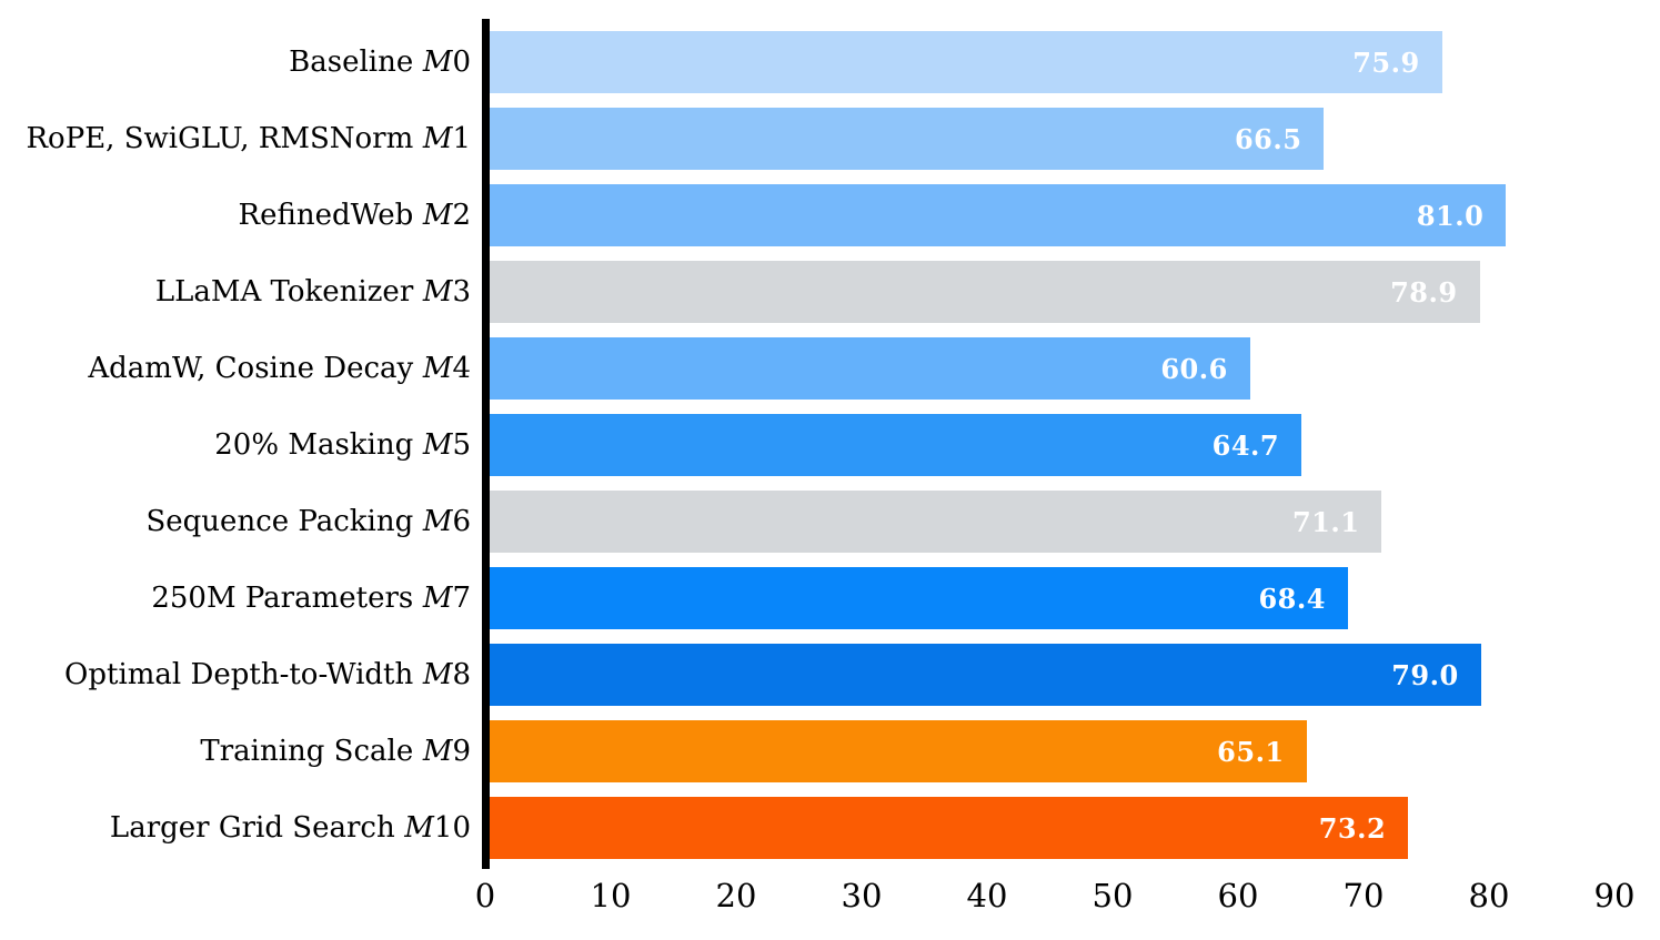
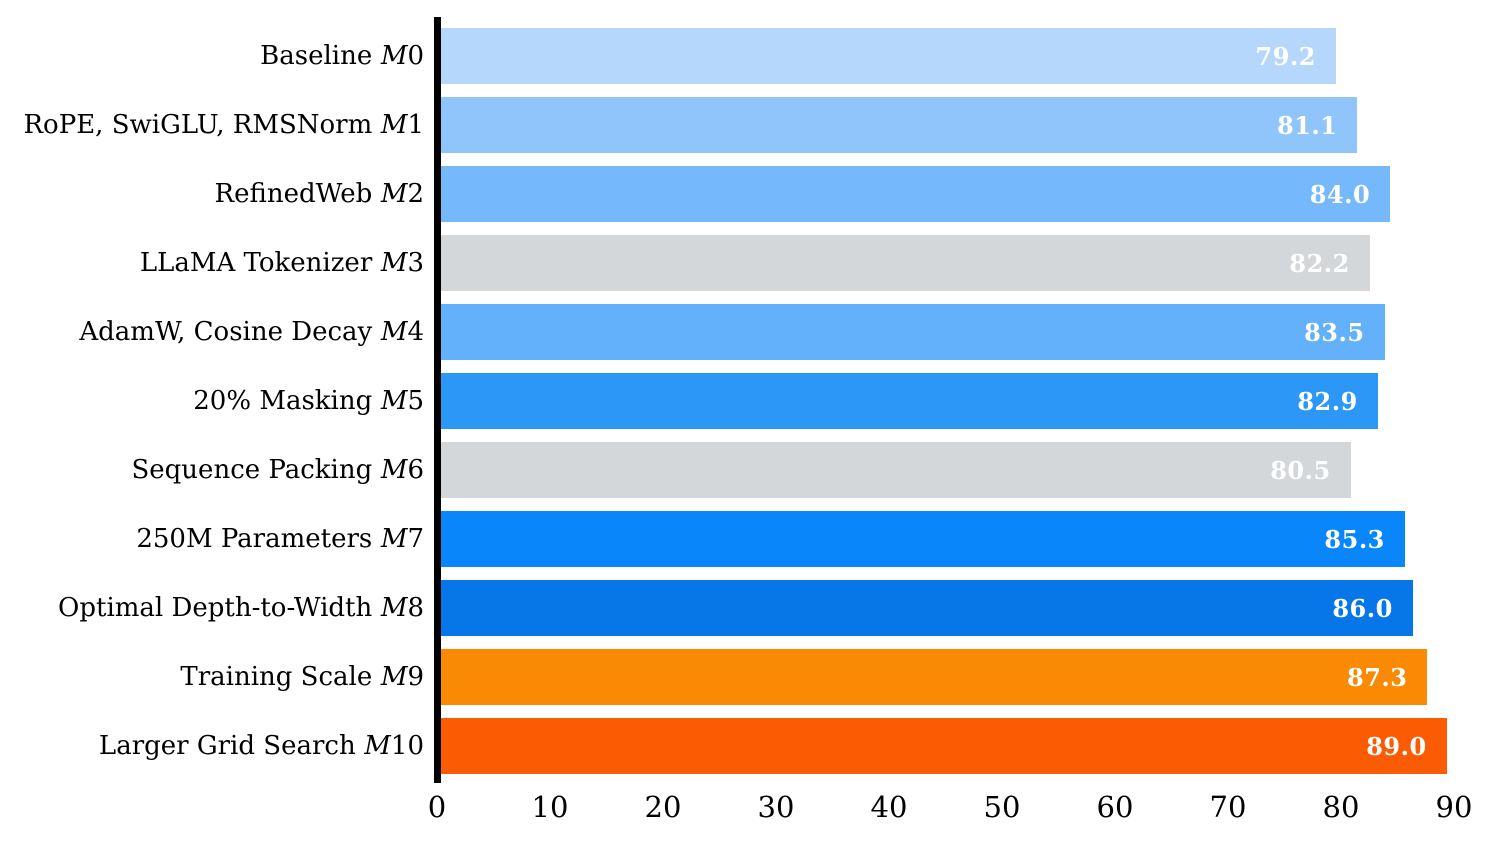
Baseline M0: 75.9 -> 79.2
RoPE, SwiGLU, RMSNorm M1: 66.5 -> 81.1
RefinedWeb M2: 81.0 -> 84.0
LLaMA Tokenizer M3: 78.9 -> 82.2
AdamW, Cosine Decay M4: 60.6 -> 83.5
20% Masking M5: 64.7 -> 82.9
Sequence Packing M6: 71.1 -> 80.5
250M Parameters M7: 68.4 -> 85.3
Optimal Depth-to-Width M8: 79.0 -> 86.0
Training Scale M9: 65.1 -> 87.3
Larger Grid Search M10: 73.2 -> 89.0
